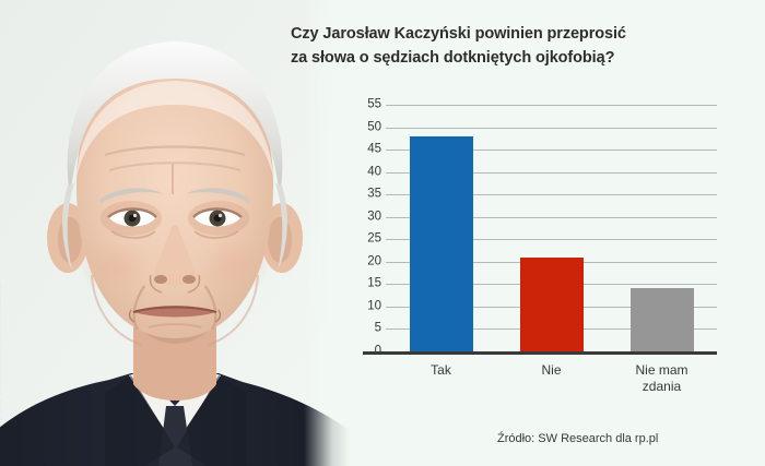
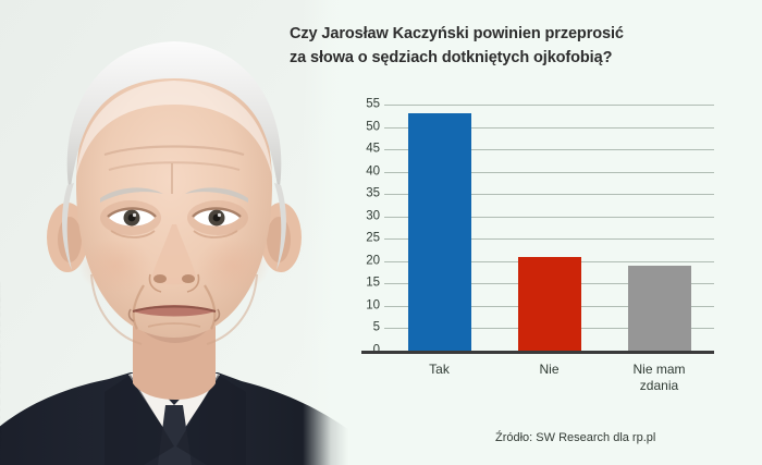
Tak: 48 -> 53
Nie mam zdania: 14 -> 19
